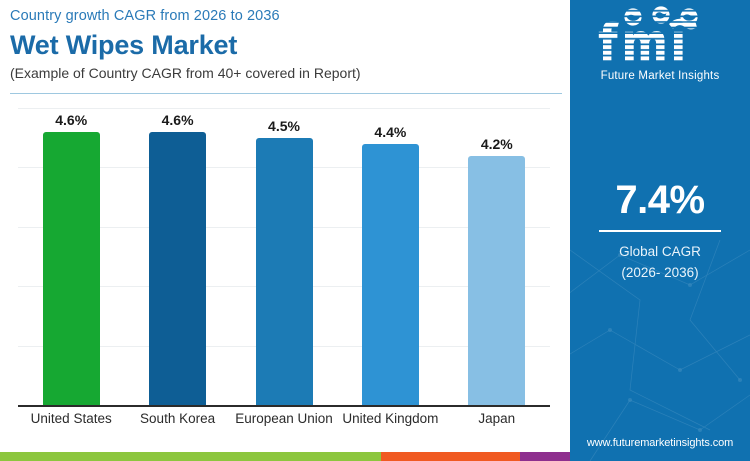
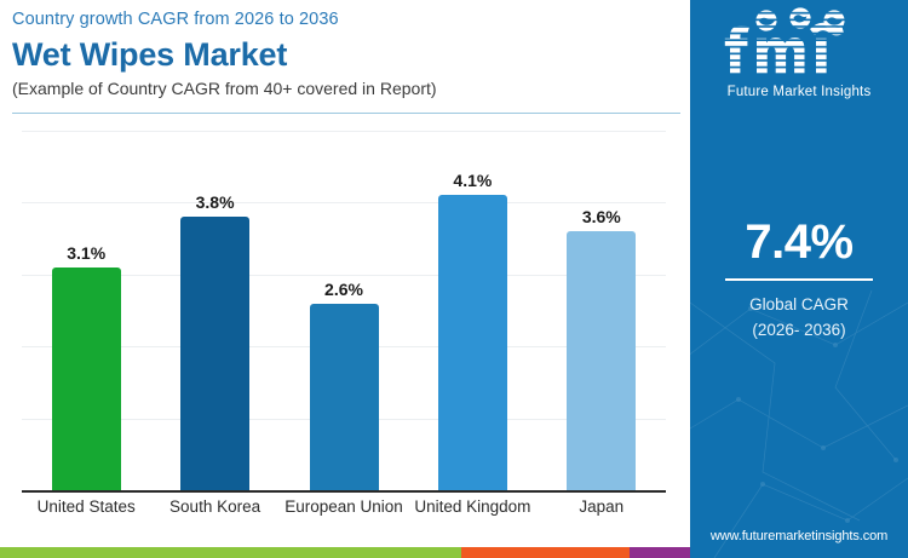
United States: 4.6% -> 3.1%
South Korea: 4.6% -> 3.8%
European Union: 4.5% -> 2.6%
United Kingdom: 4.4% -> 4.1%
Japan: 4.2% -> 3.6%
